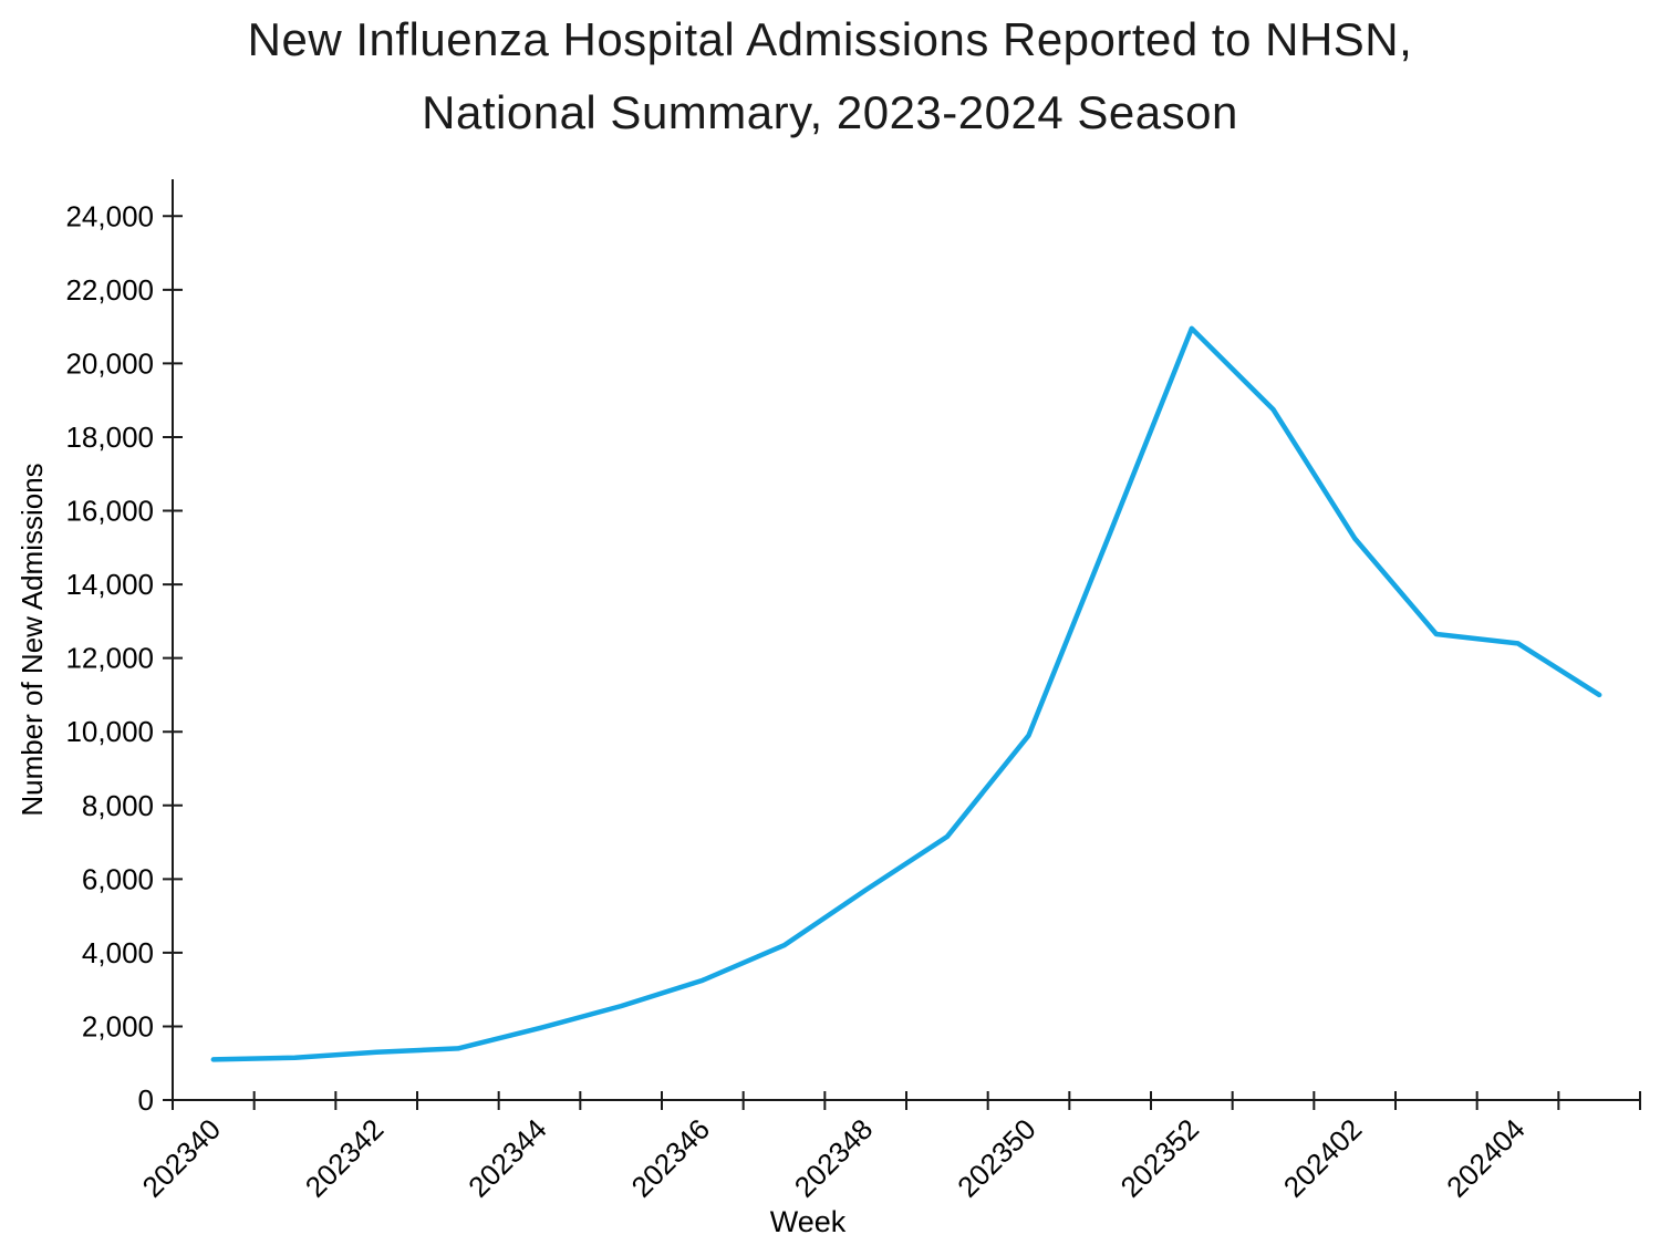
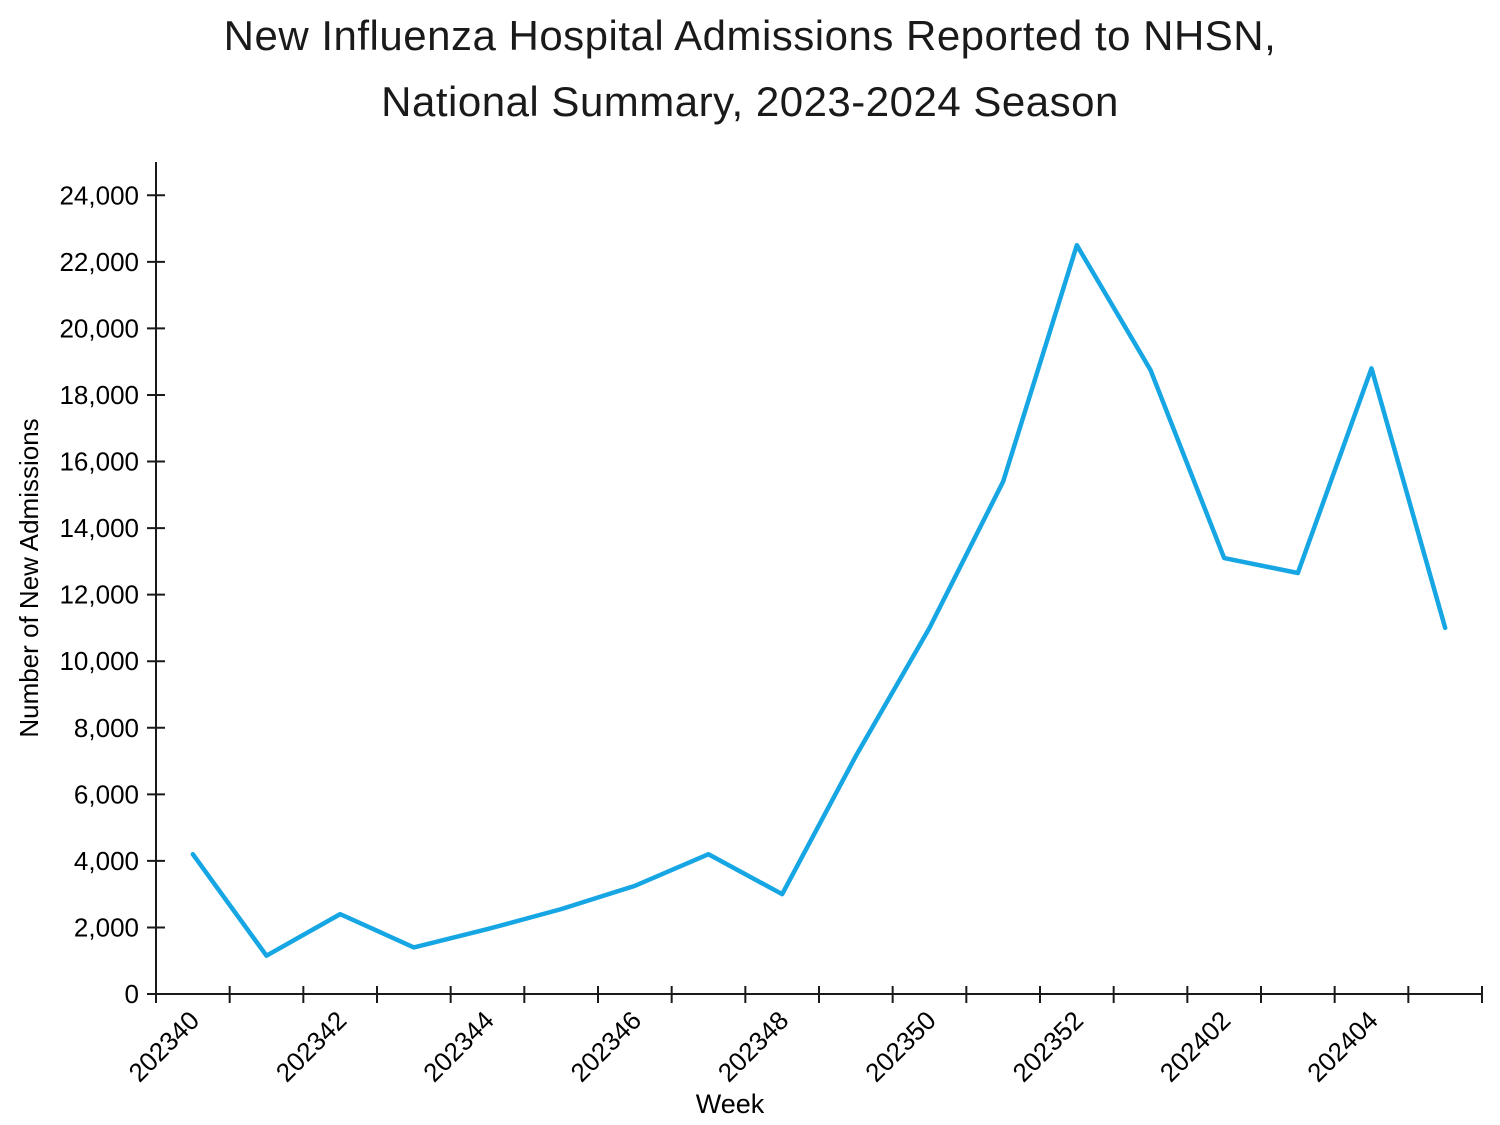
202340: 1100 -> 4200
202342: 1300 -> 2400
202348: 5700 -> 3000
202350: 9900 -> 11000
202352: 21000 -> 22500
202402: 15200 -> 13100
202404: 12400 -> 18800
